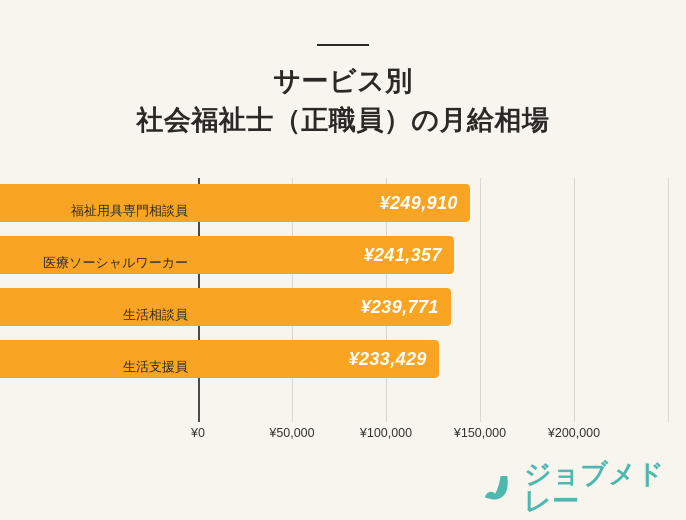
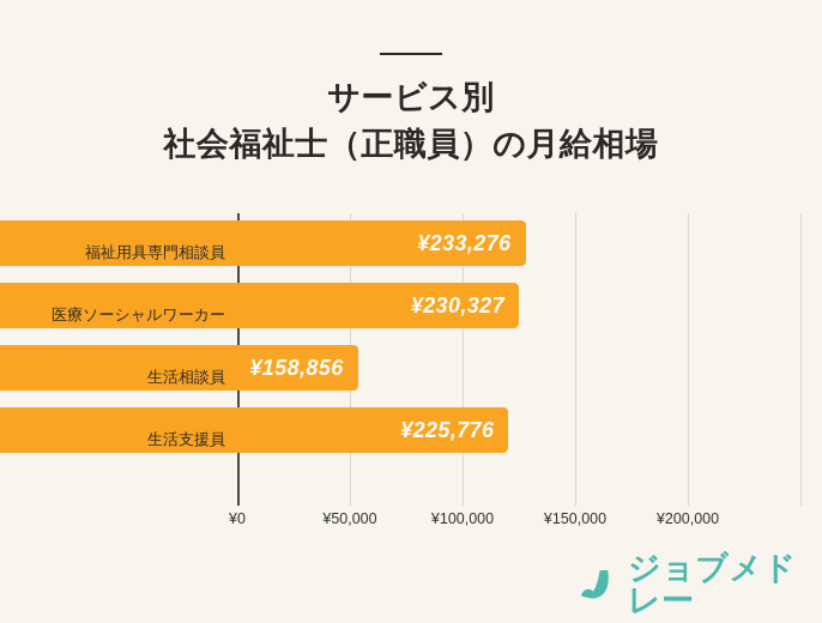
福祉用具専門相談員: ¥249,910 -> ¥233,276
医療ソーシャルワーカー: ¥241,357 -> ¥230,327
生活相談員: ¥239,771 -> ¥158,856
生活支援員: ¥233,429 -> ¥225,776
